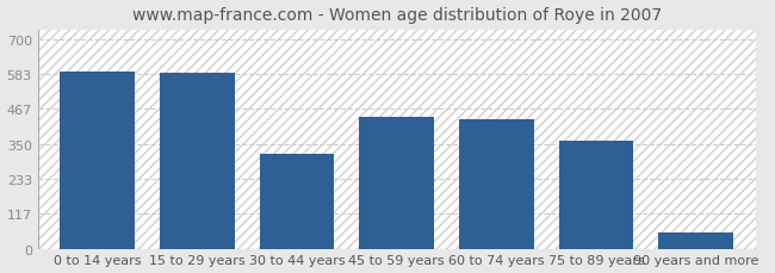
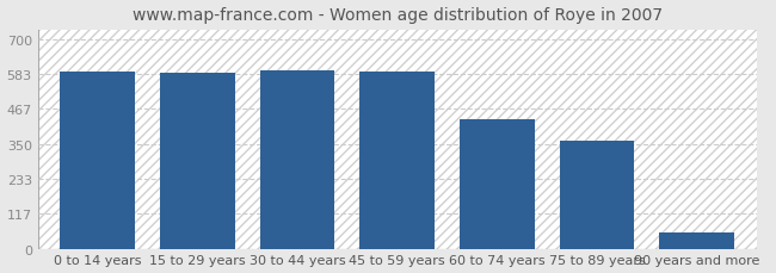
30 to 44 years: 315 -> 594
45 to 59 years: 440 -> 592
